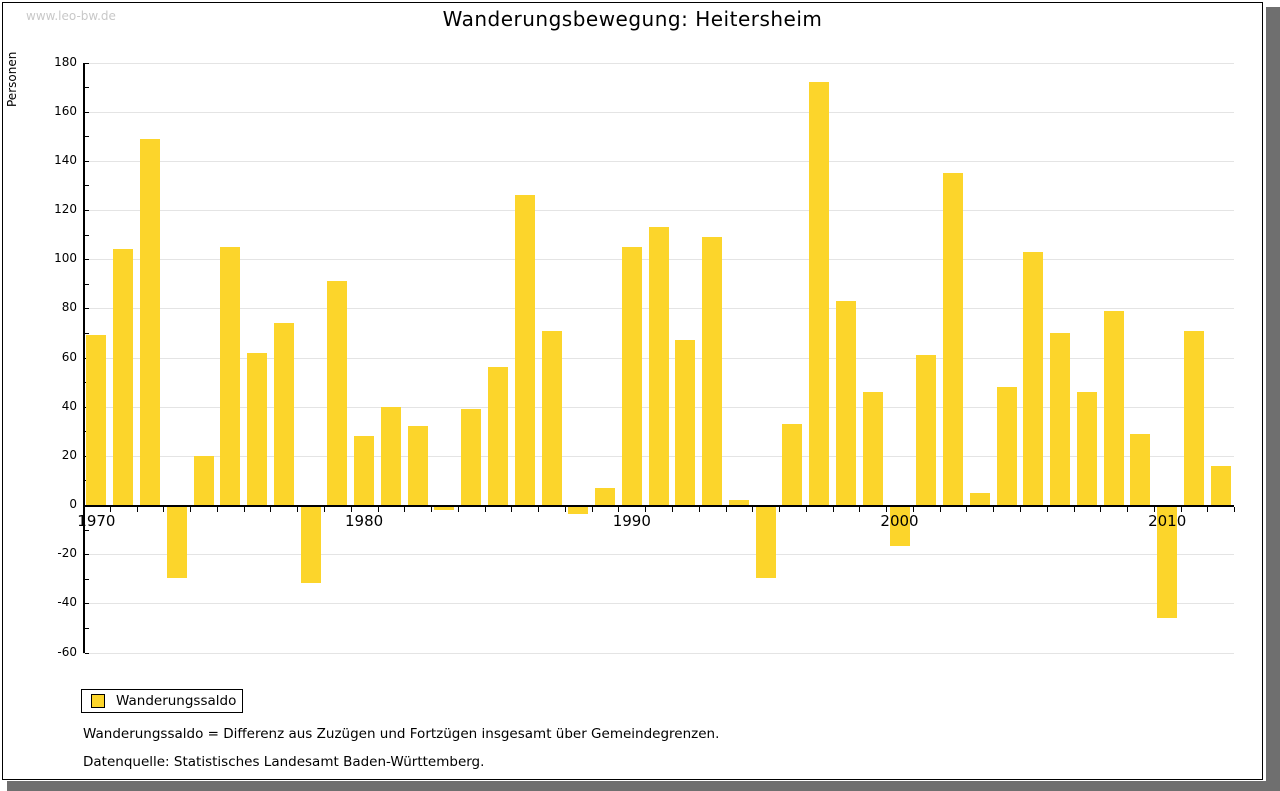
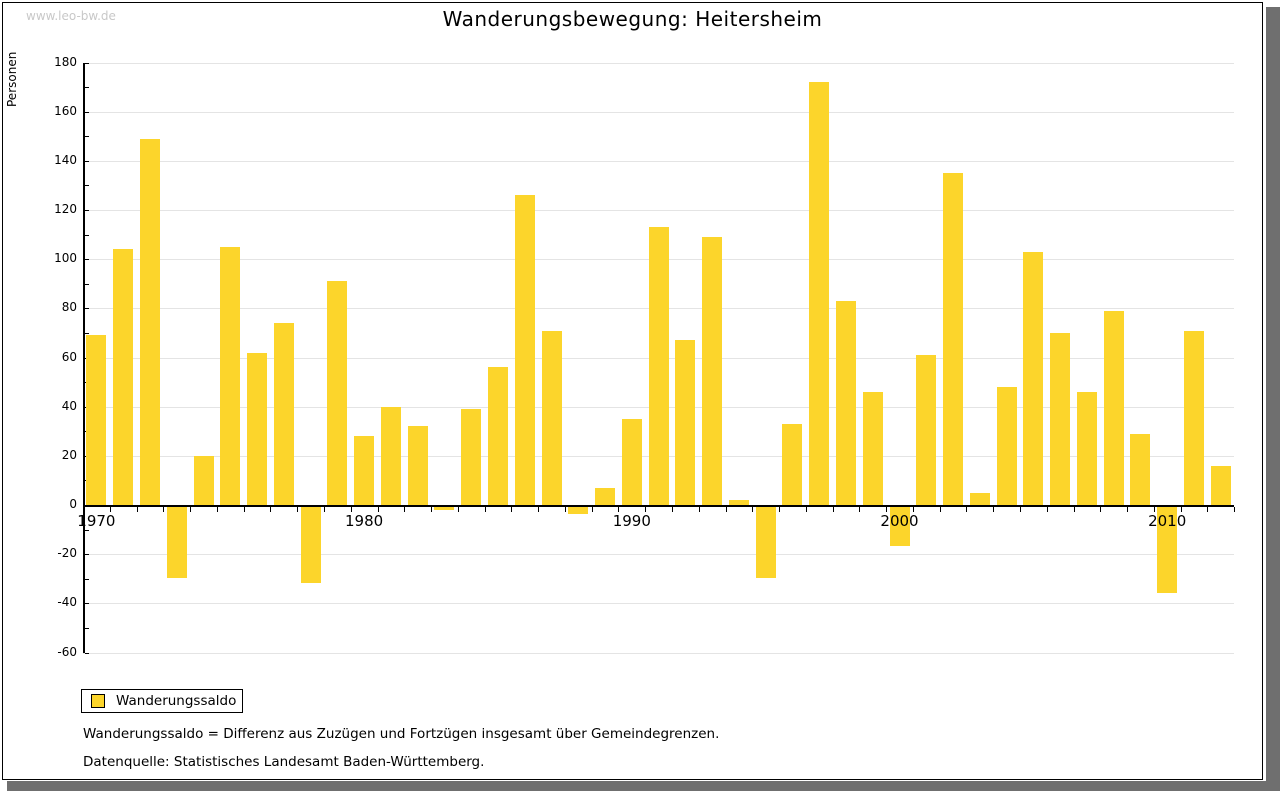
1990: 105 -> 35
2010: -45 -> -35
